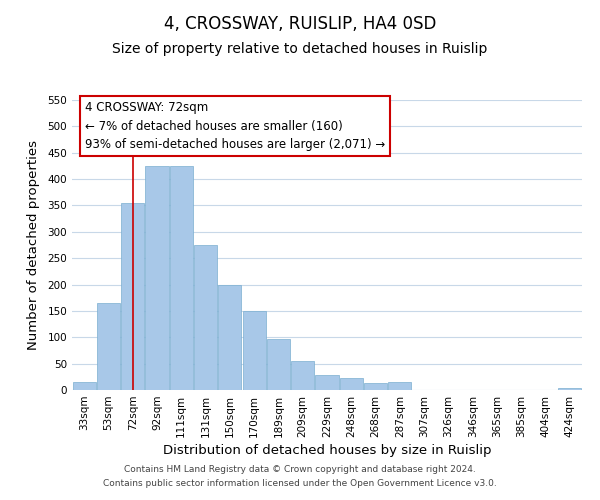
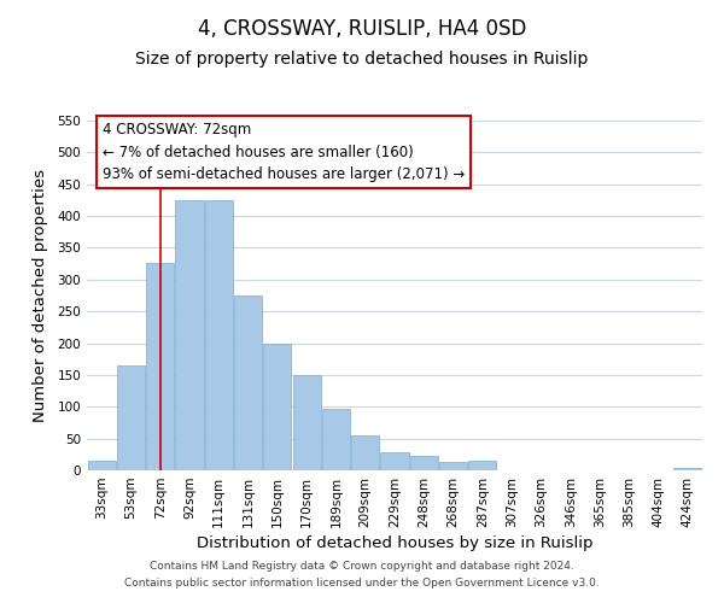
72sqm: 355 -> 326
